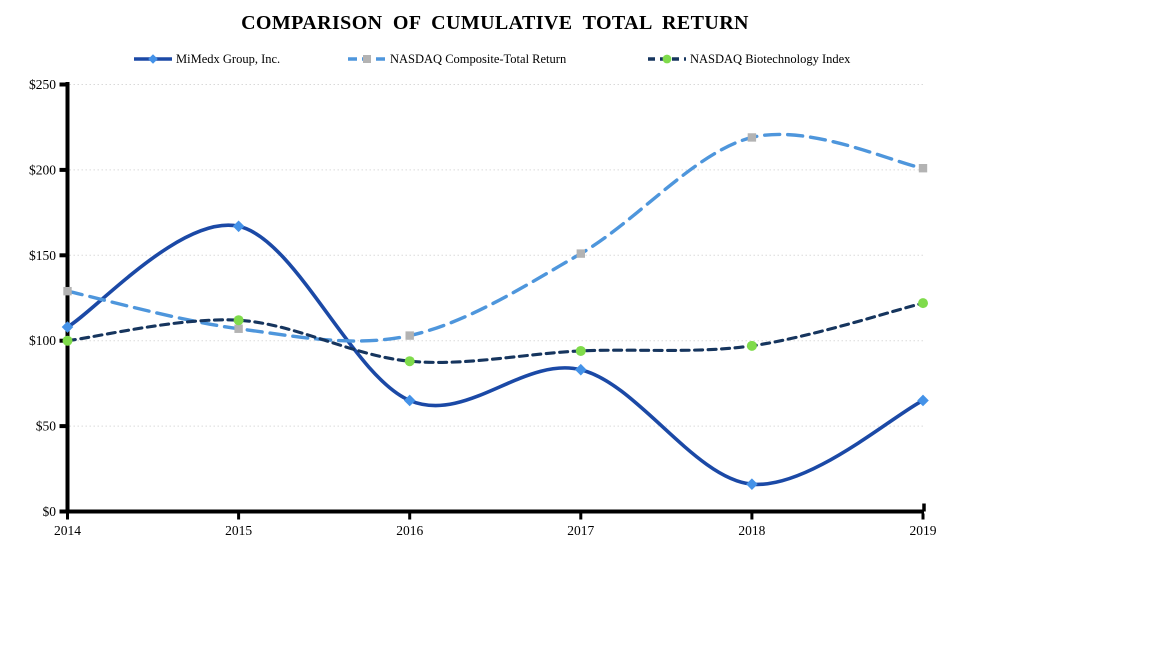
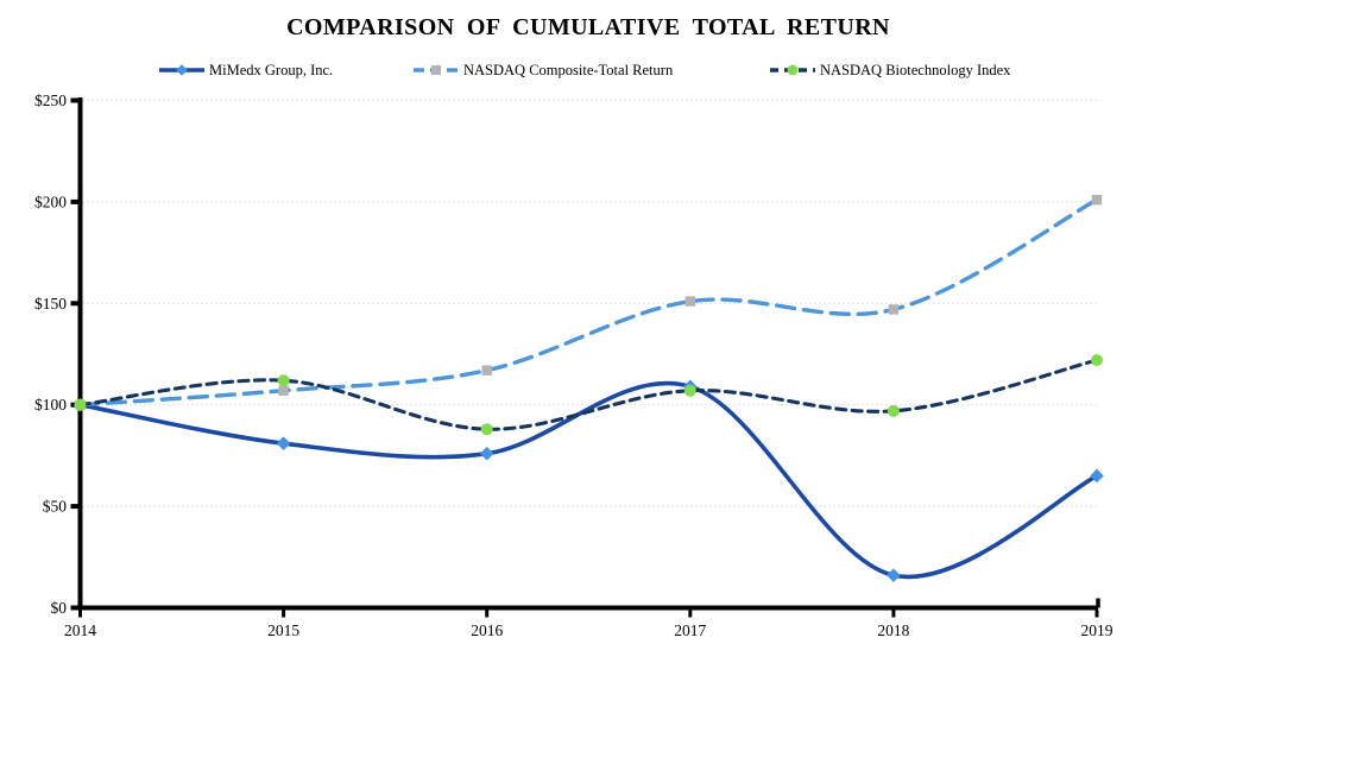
MiMedx Group, Inc./2014: $108 -> $100
NASDAQ Composite-Total Return/2014: $129 -> $100
MiMedx Group, Inc./2015: $167 -> $81
MiMedx Group, Inc./2016: $65 -> $76
NASDAQ Composite-Total Return/2016: $103 -> $117
MiMedx Group, Inc./2017: $83 -> $109
NASDAQ Biotechnology Index/2017: $94 -> $107
NASDAQ Composite-Total Return/2018: $219 -> $147
